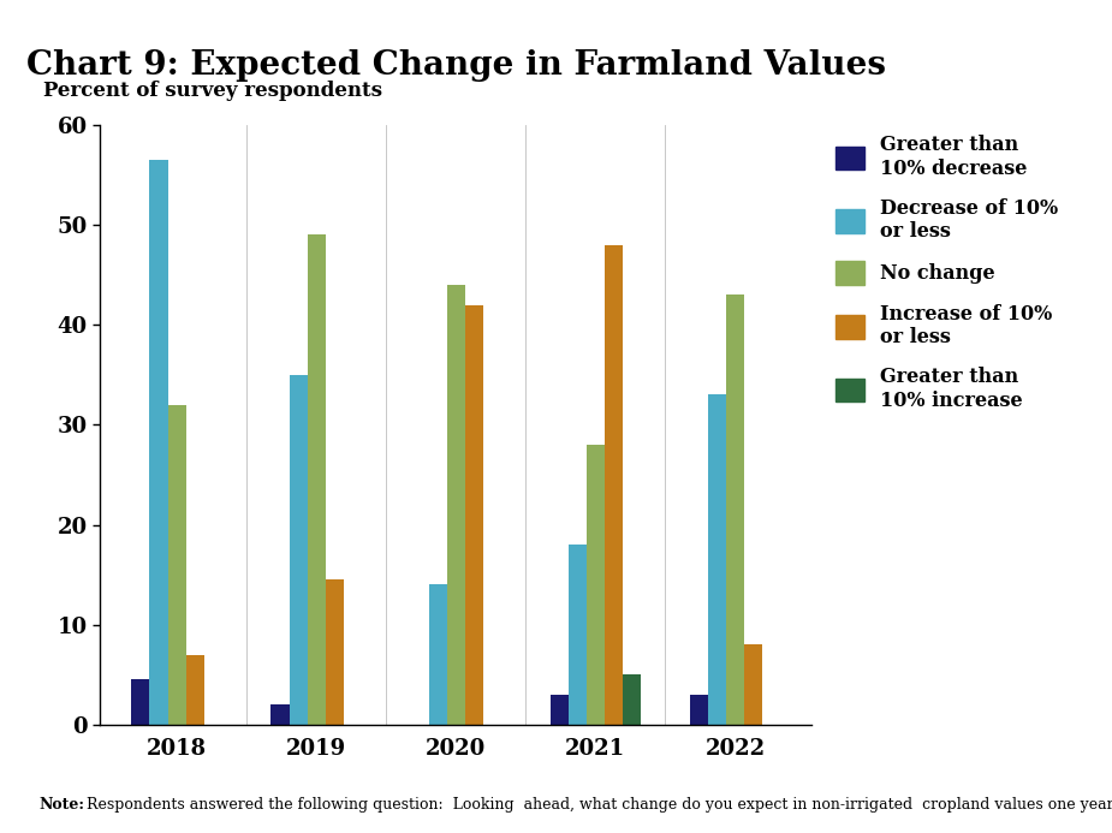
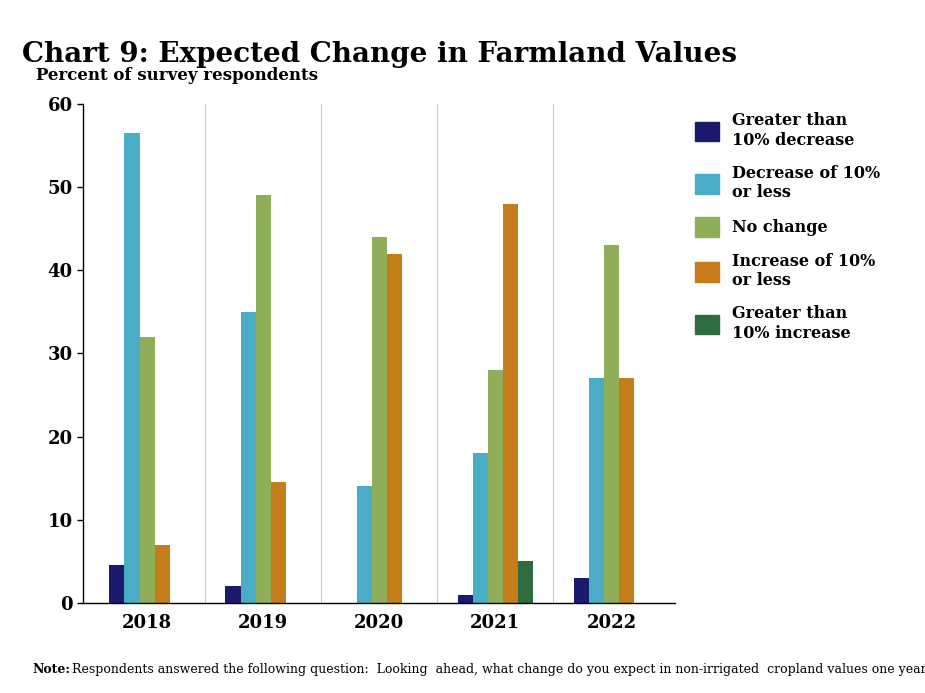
Greater than 10% decrease/2021: 3.0 -> 1.0
Decrease of 10% or less/2022: 33.0 -> 27.0
Increase of 10% or less/2022: 8.0 -> 27.0
